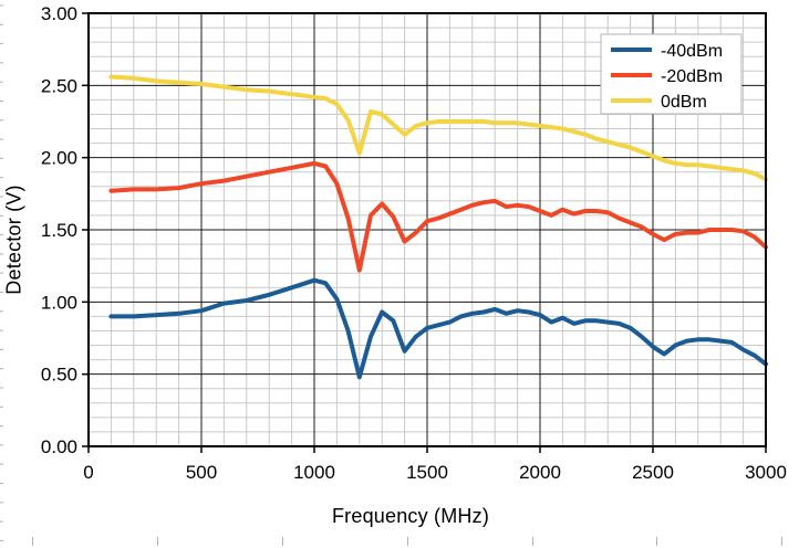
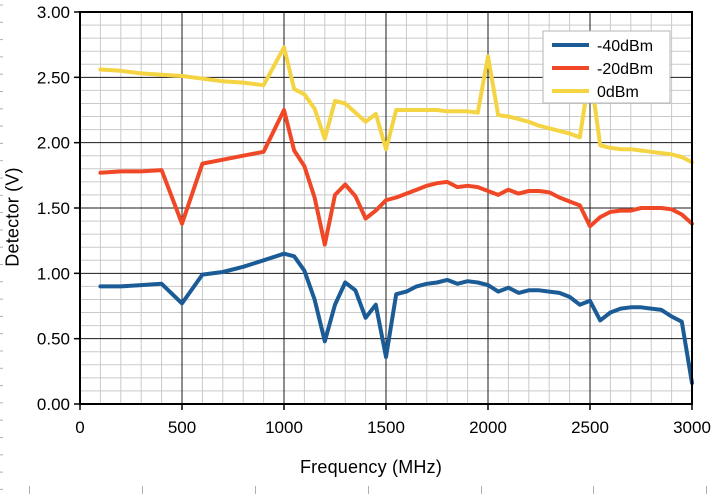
-40dBm/500: 0.94 -> 0.77
-20dBm/500: 1.82 -> 1.38
-20dBm/1000: 1.96 -> 2.25
0dBm/1000: 2.42 -> 2.73
-40dBm/1500: 0.82 -> 0.36
0dBm/1500: 2.24 -> 1.95
0dBm/2000: 2.22 -> 2.66
-40dBm/2500: 0.69 -> 0.79
-20dBm/2500: 1.47 -> 1.36
0dBm/2500: 2.01 -> 2.55
-40dBm/3000: 0.57 -> 0.16
